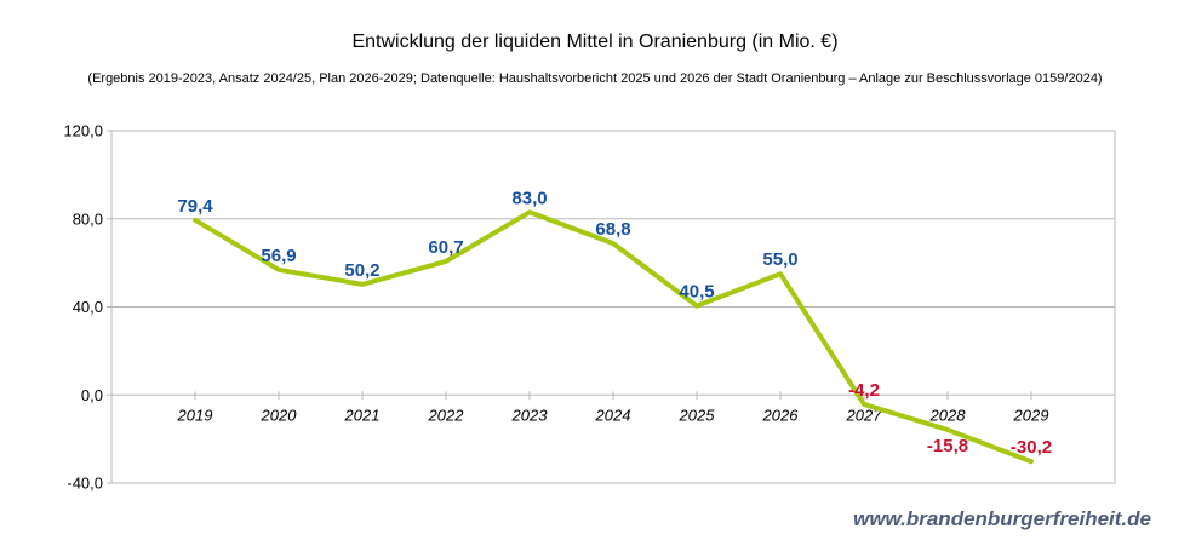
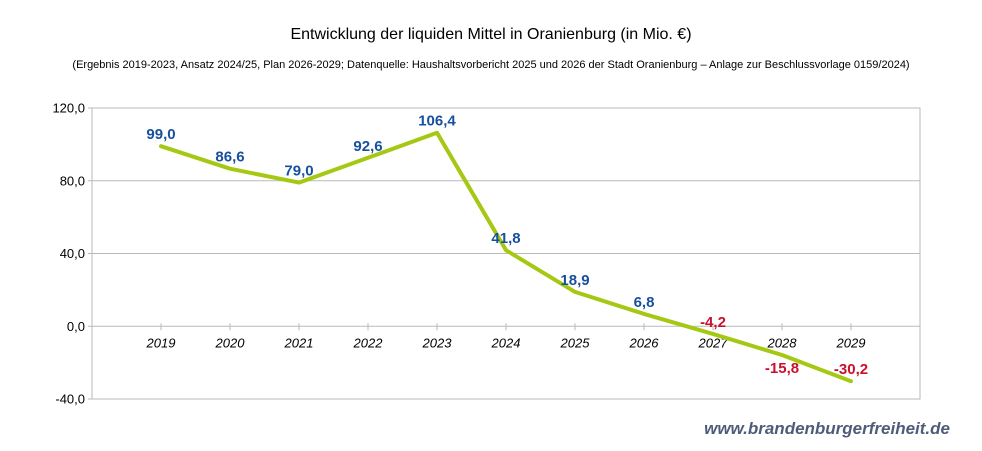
2019: 79,4 -> 99,0
2020: 56,9 -> 86,6
2021: 50,2 -> 79,0
2022: 60,7 -> 92,6
2023: 83,0 -> 106,4
2024: 68,8 -> 41,8
2025: 40,5 -> 18,9
2026: 55,0 -> 6,8
